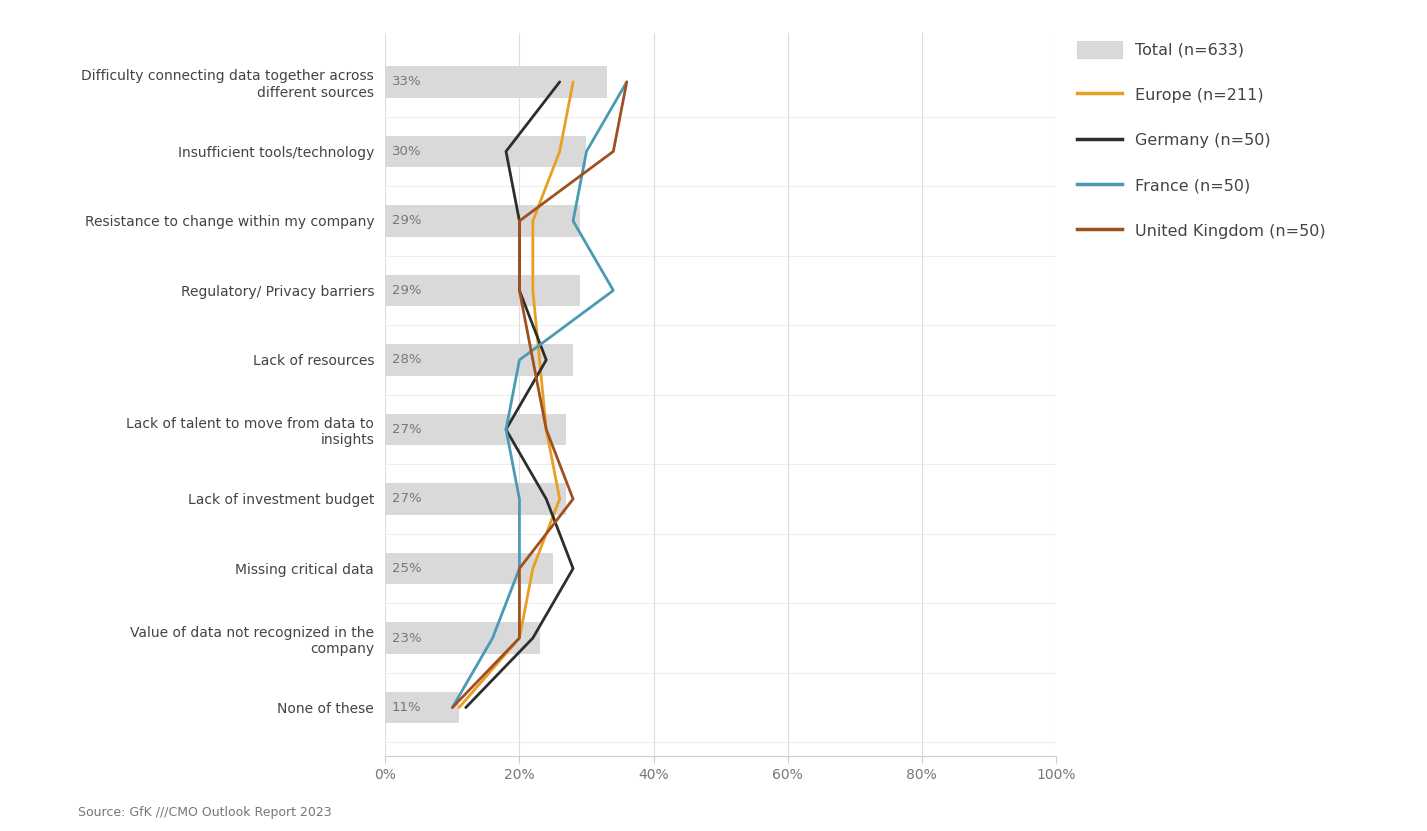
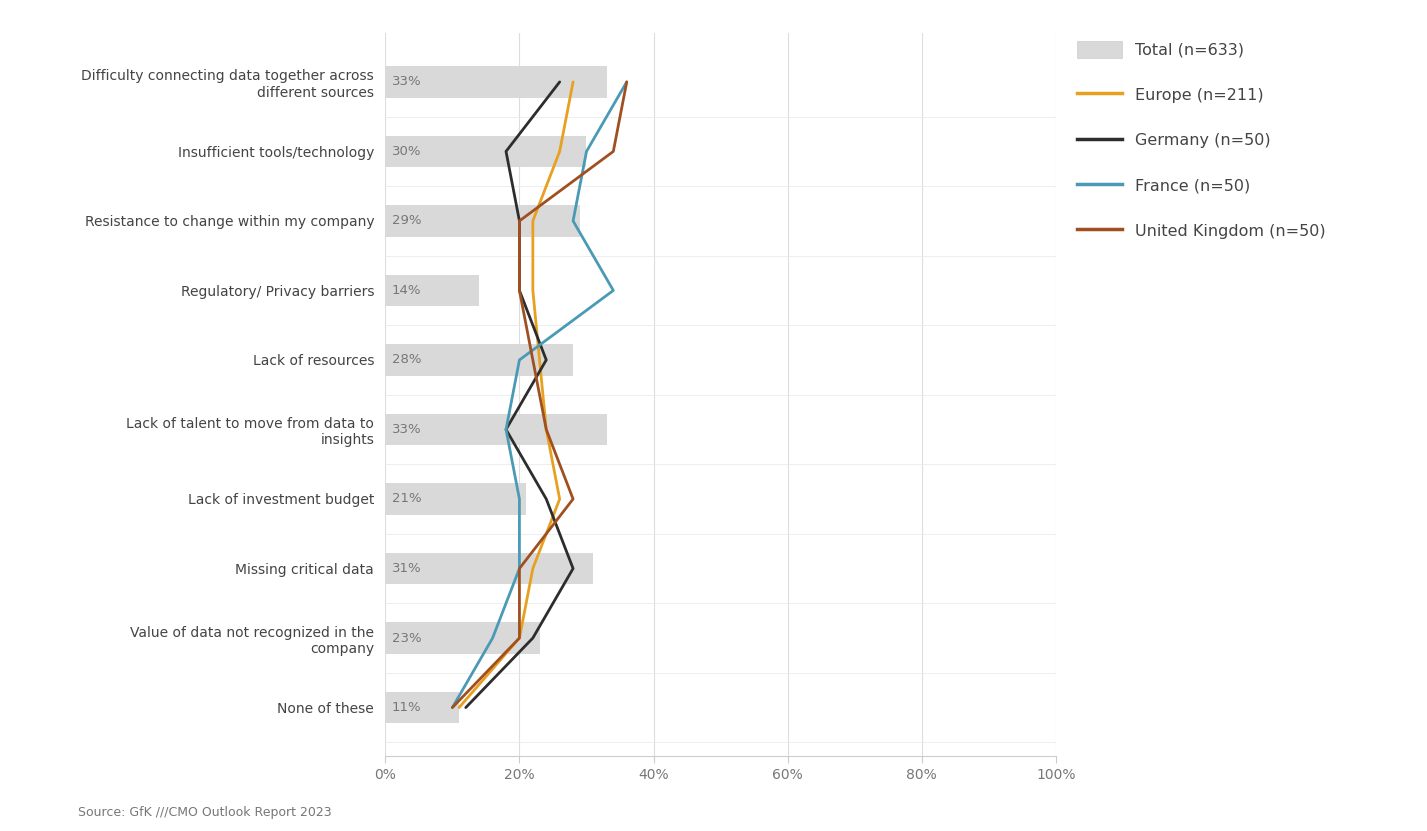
Total (n=633)/Regulatory/ Privacy barriers: 29% -> 14%
Total (n=633)/Lack of talent to move from data to insights: 27% -> 33%
Total (n=633)/Lack of investment budget: 27% -> 21%
Total (n=633)/Missing critical data: 25% -> 31%
